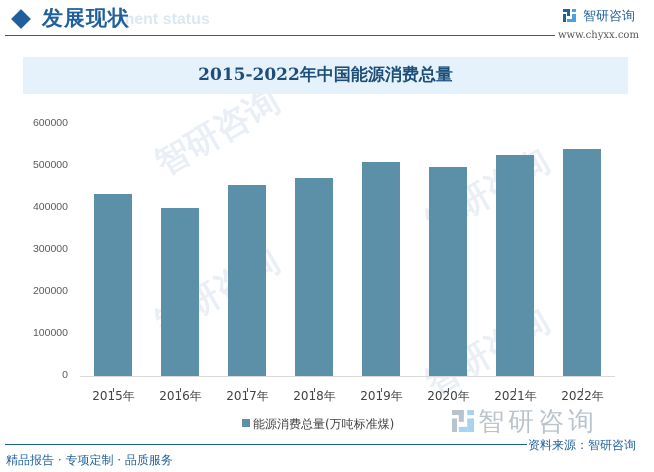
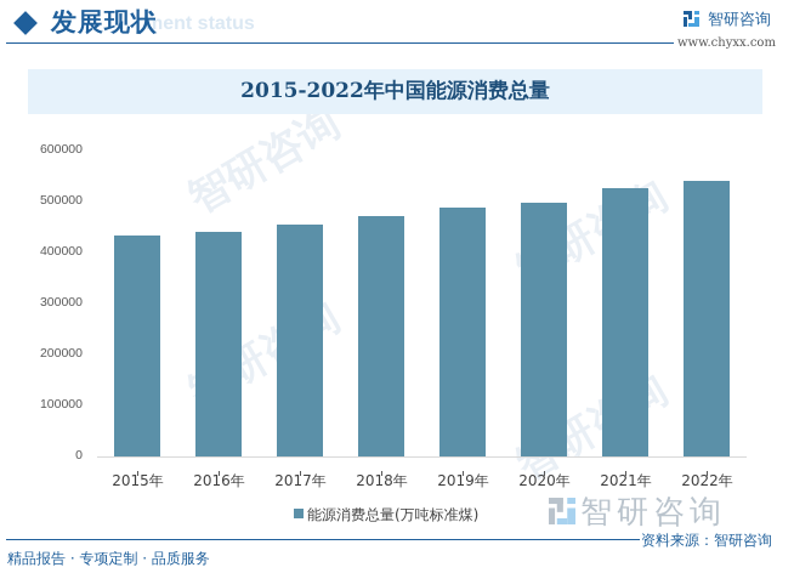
2016年: 400000 -> 440000
2019年: 510000 -> 490000
